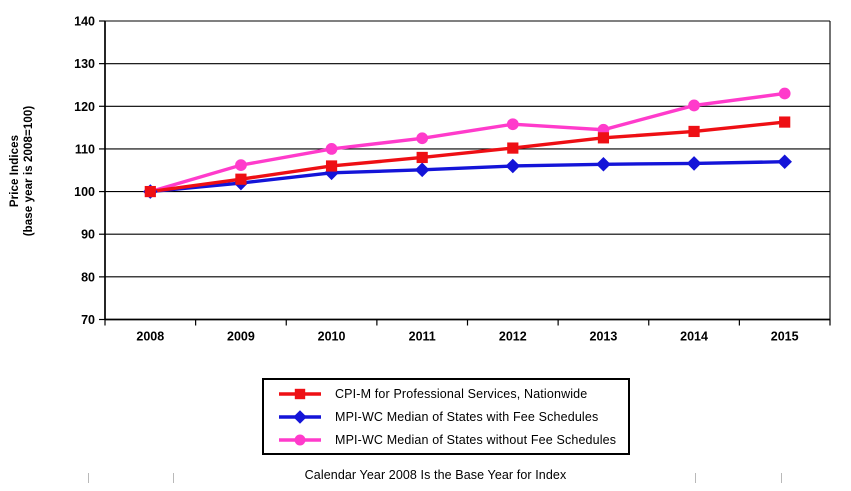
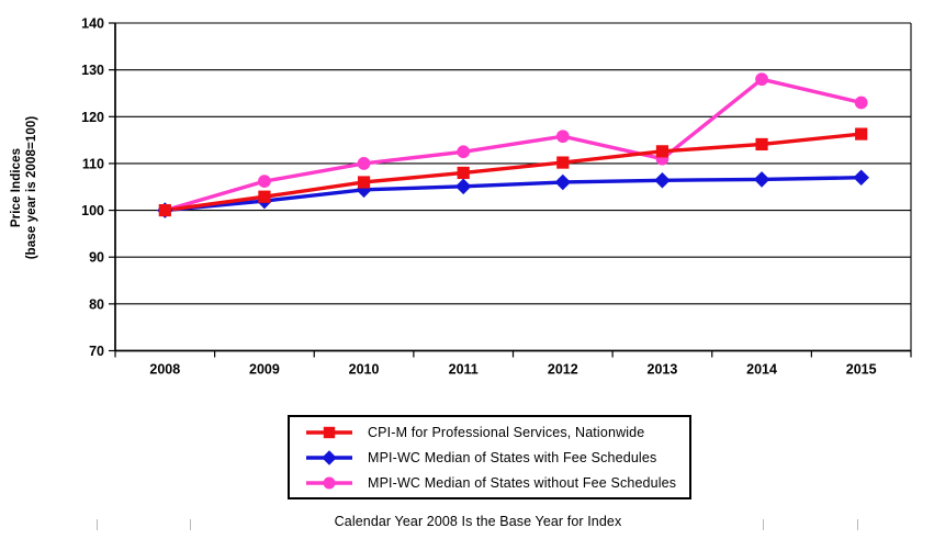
MPI-WC Median of States without Fee Schedules/2013: 114 -> 111
MPI-WC Median of States without Fee Schedules/2014: 120 -> 128
